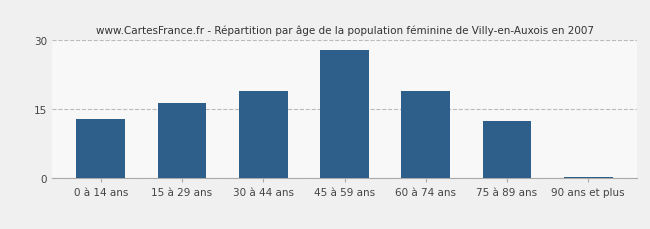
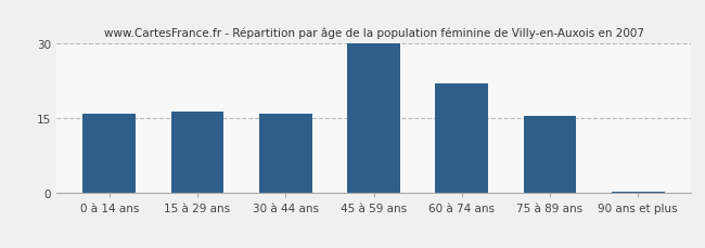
0 à 14 ans: 13.0 -> 16.0
30 à 44 ans: 19.0 -> 16.0
45 à 59 ans: 28.0 -> 30.0
60 à 74 ans: 19.0 -> 22.0
75 à 89 ans: 12.5 -> 15.5
